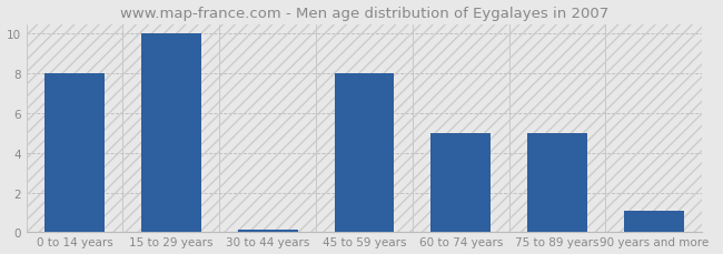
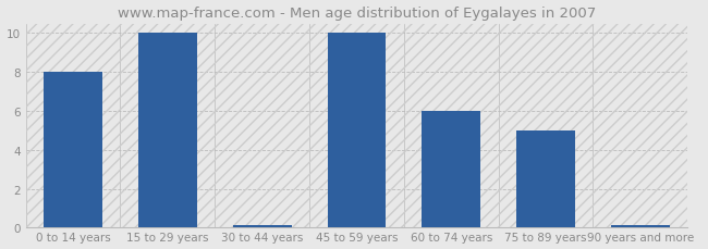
45 to 59 years: 8.0 -> 10.0
60 to 74 years: 5.0 -> 6.0
90 years and more: 1.1 -> 0.1
